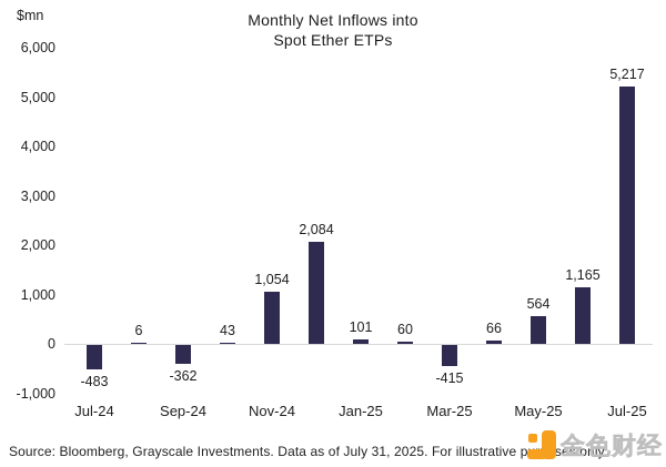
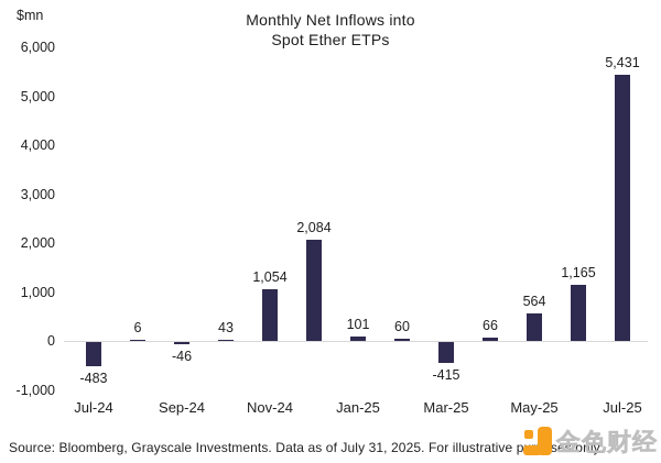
Sep-24: -362 -> -46
Jul-25: 5,217 -> 5,431
